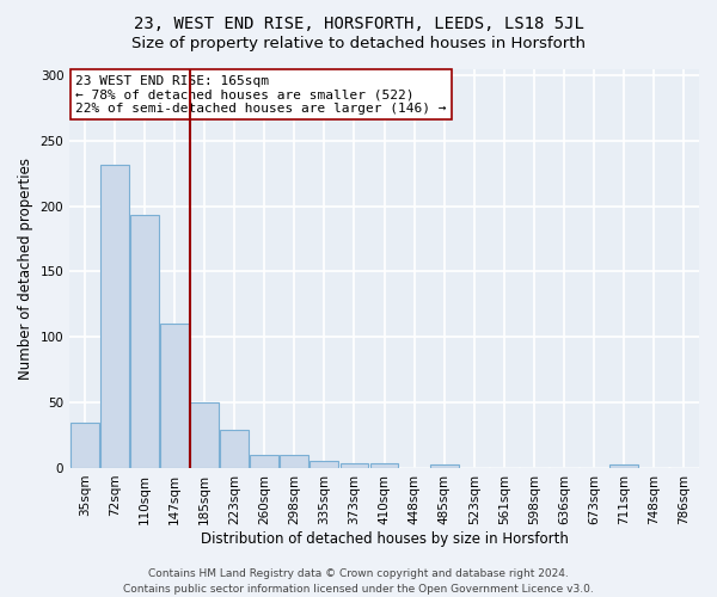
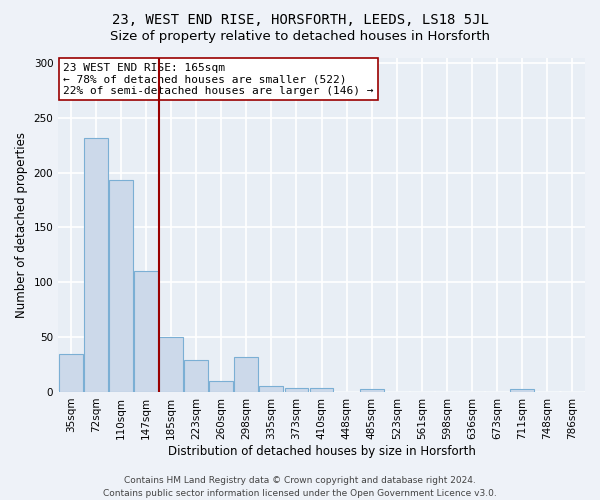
298sqm: 10 -> 32
